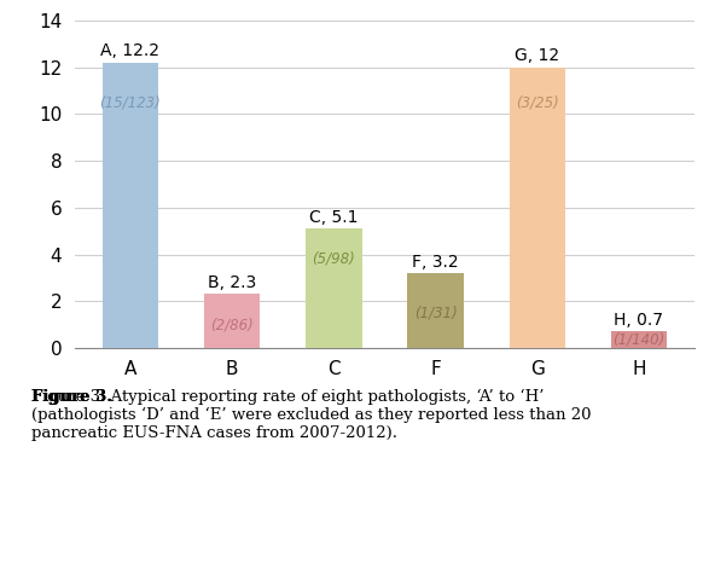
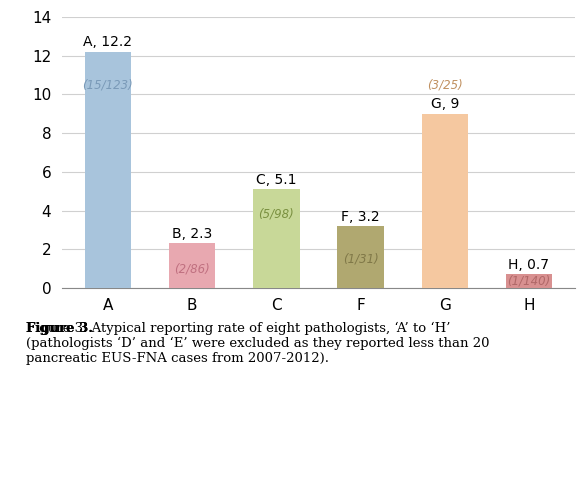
G: 12 -> 9
